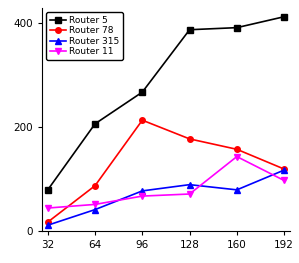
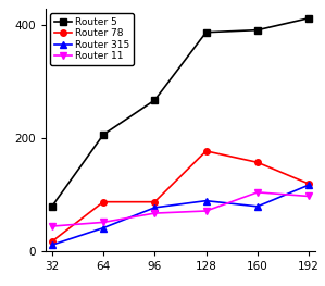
Router 78/96: 214 -> 88
Router 11/160: 144 -> 105
